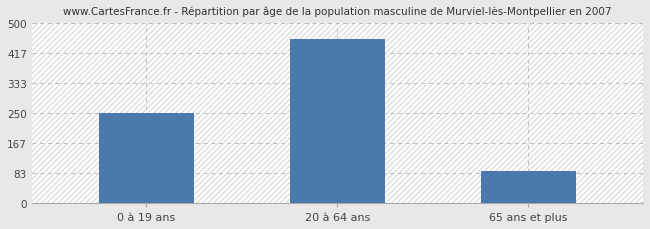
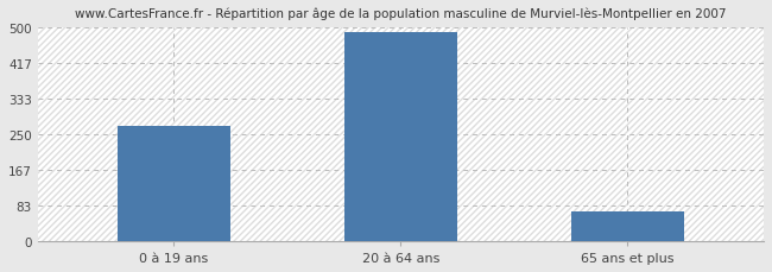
0 à 19 ans: 250 -> 270
20 à 64 ans: 455 -> 487
65 ans et plus: 90 -> 70
